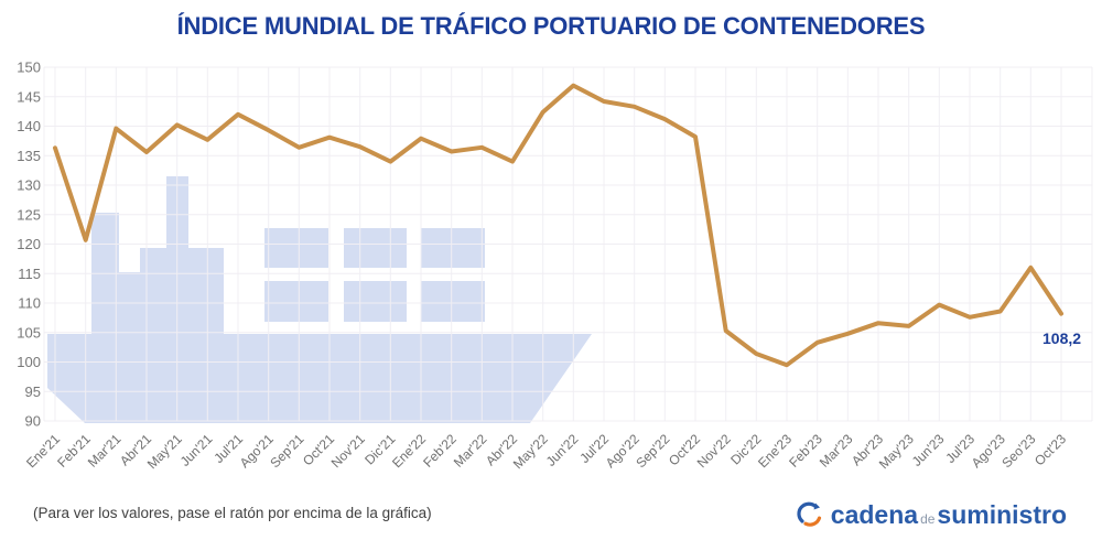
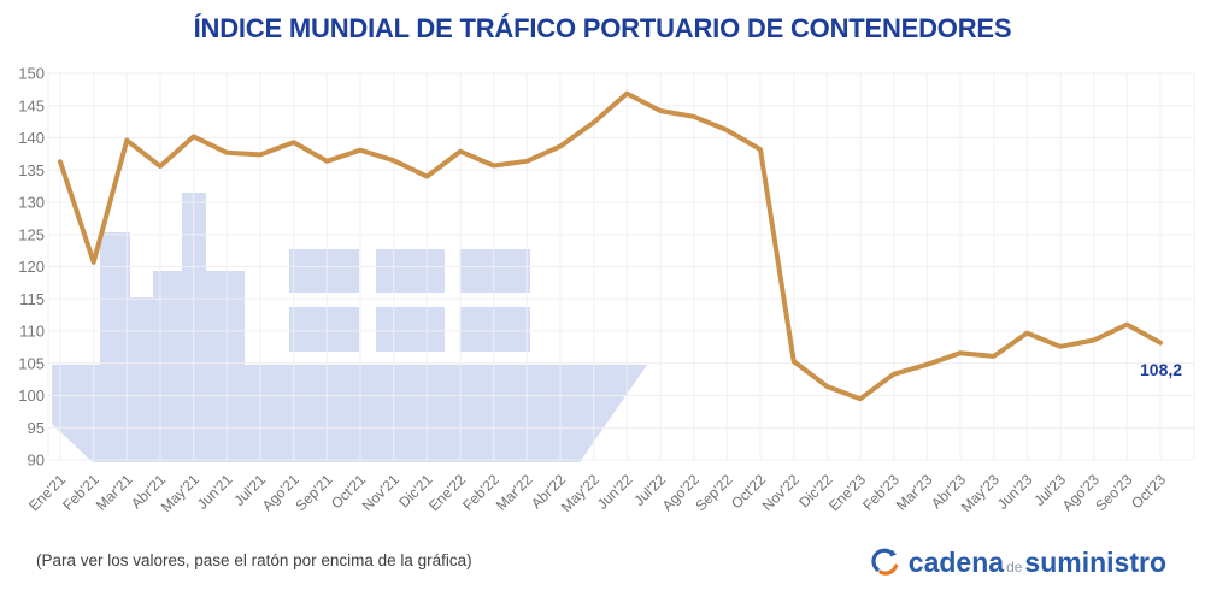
Jul'21: 142 -> 137
Abr'22: 134 -> 139
Seo'23: 116 -> 111
